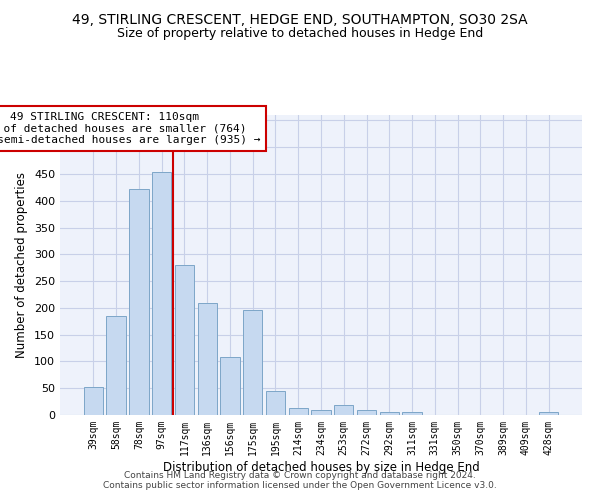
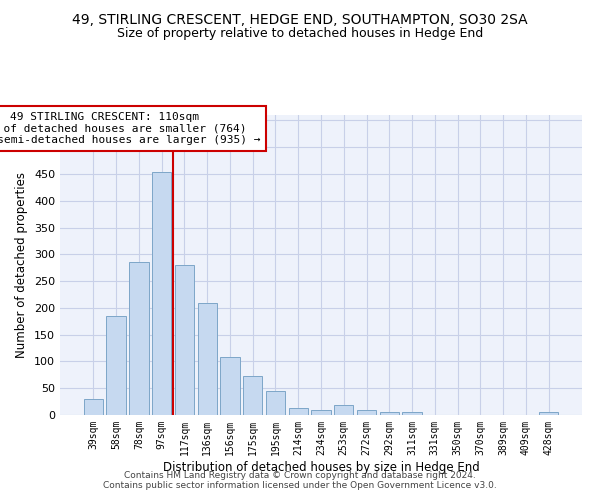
39sqm: 52 -> 30
78sqm: 422 -> 285
175sqm: 196 -> 72
